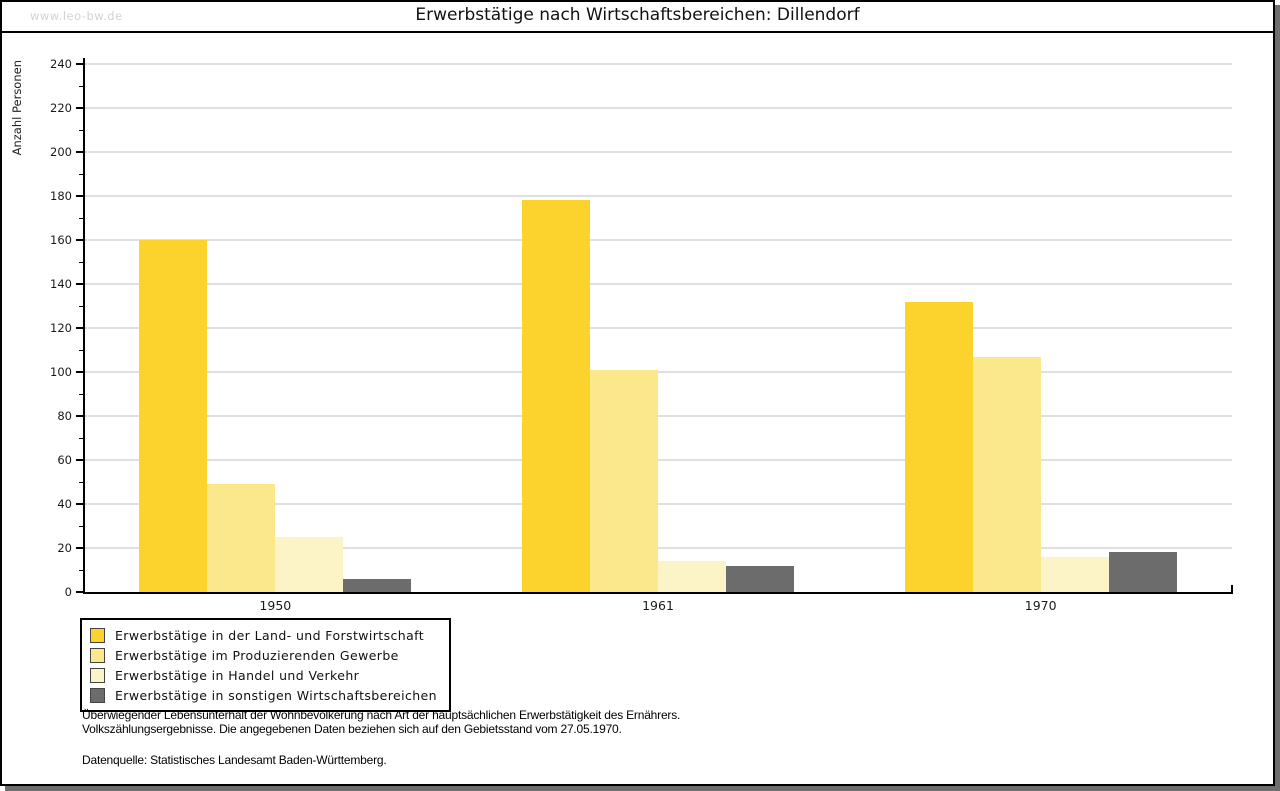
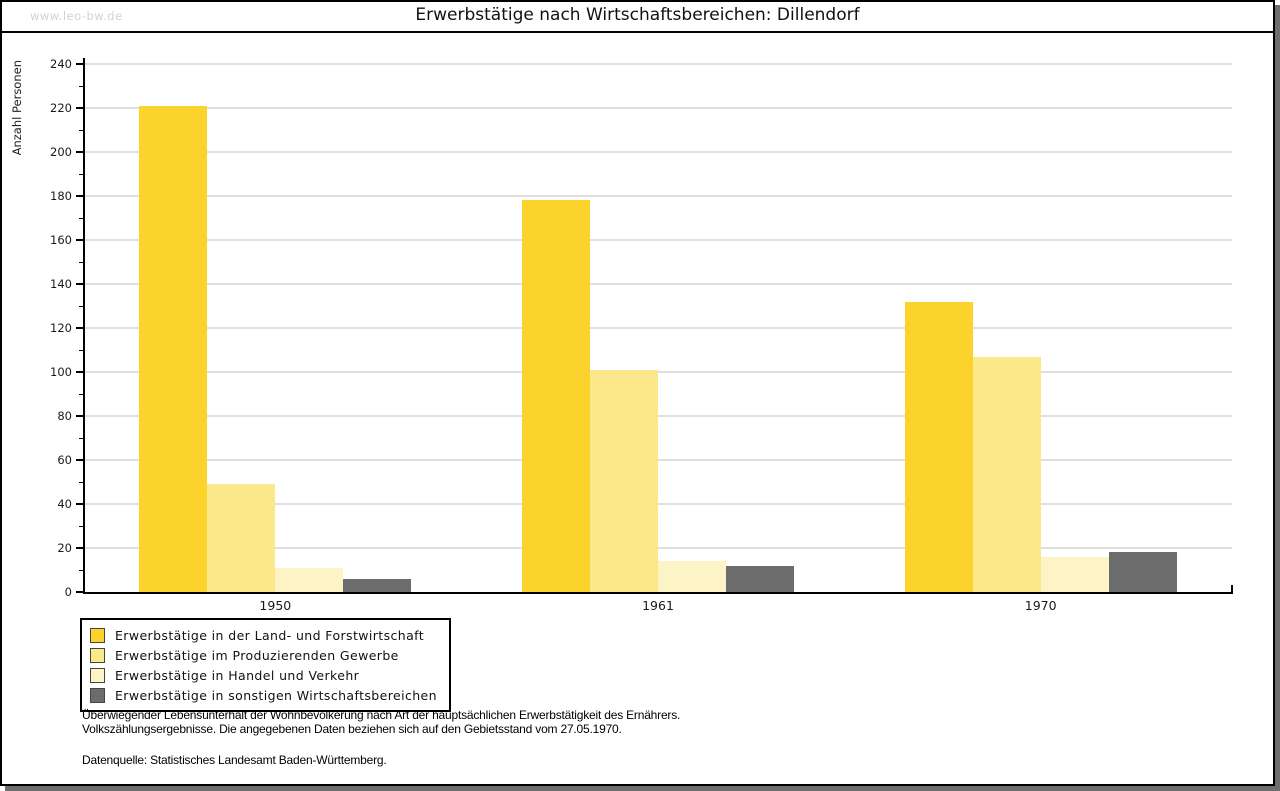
Erwerbstätige in der Land- und Forstwirtschaft/1950: 160 -> 221
Erwerbstätige in Handel und Verkehr/1950: 25 -> 11
